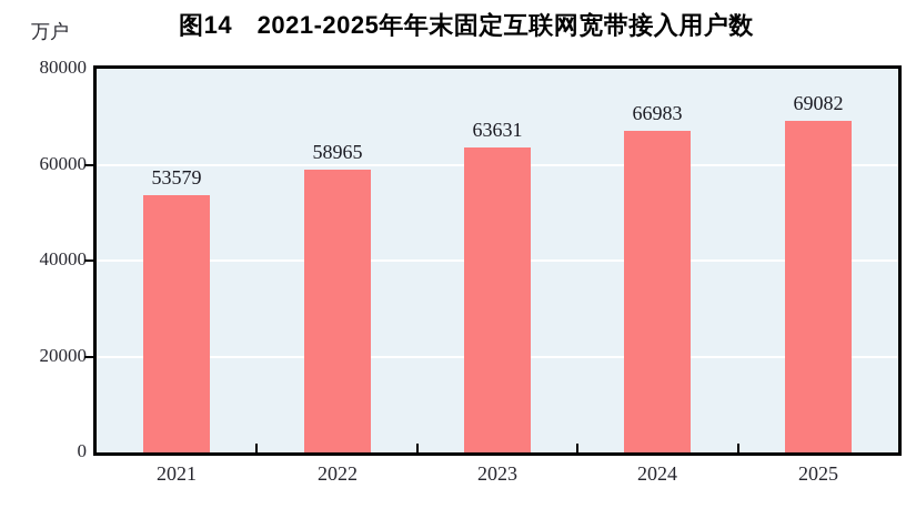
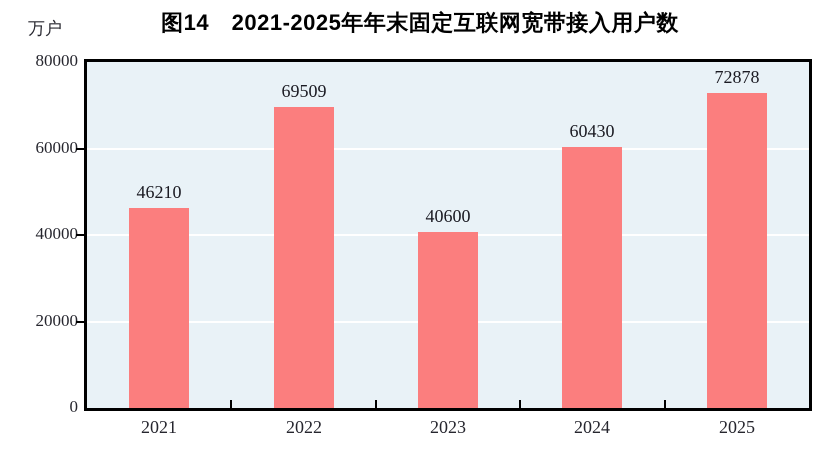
2021: 53579 -> 46210
2022: 58965 -> 69509
2023: 63631 -> 40600
2024: 66983 -> 60430
2025: 69082 -> 72878
